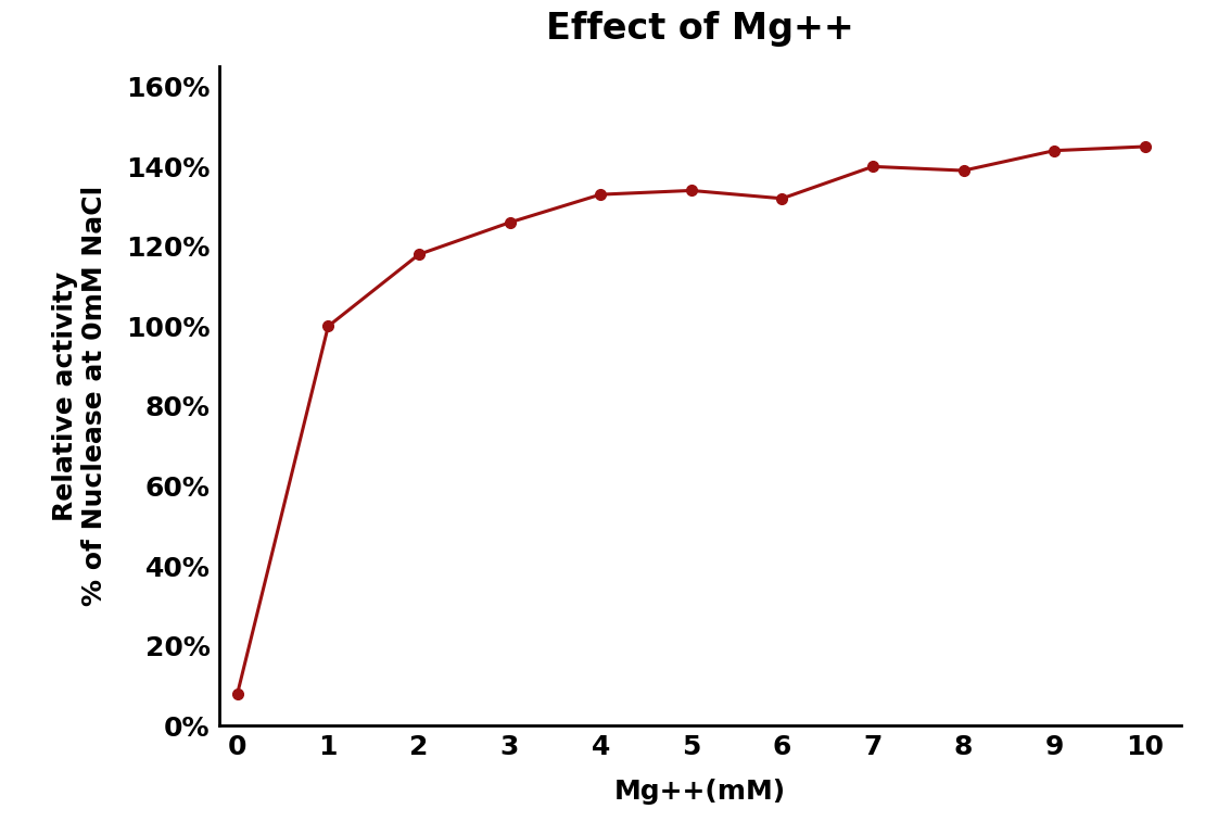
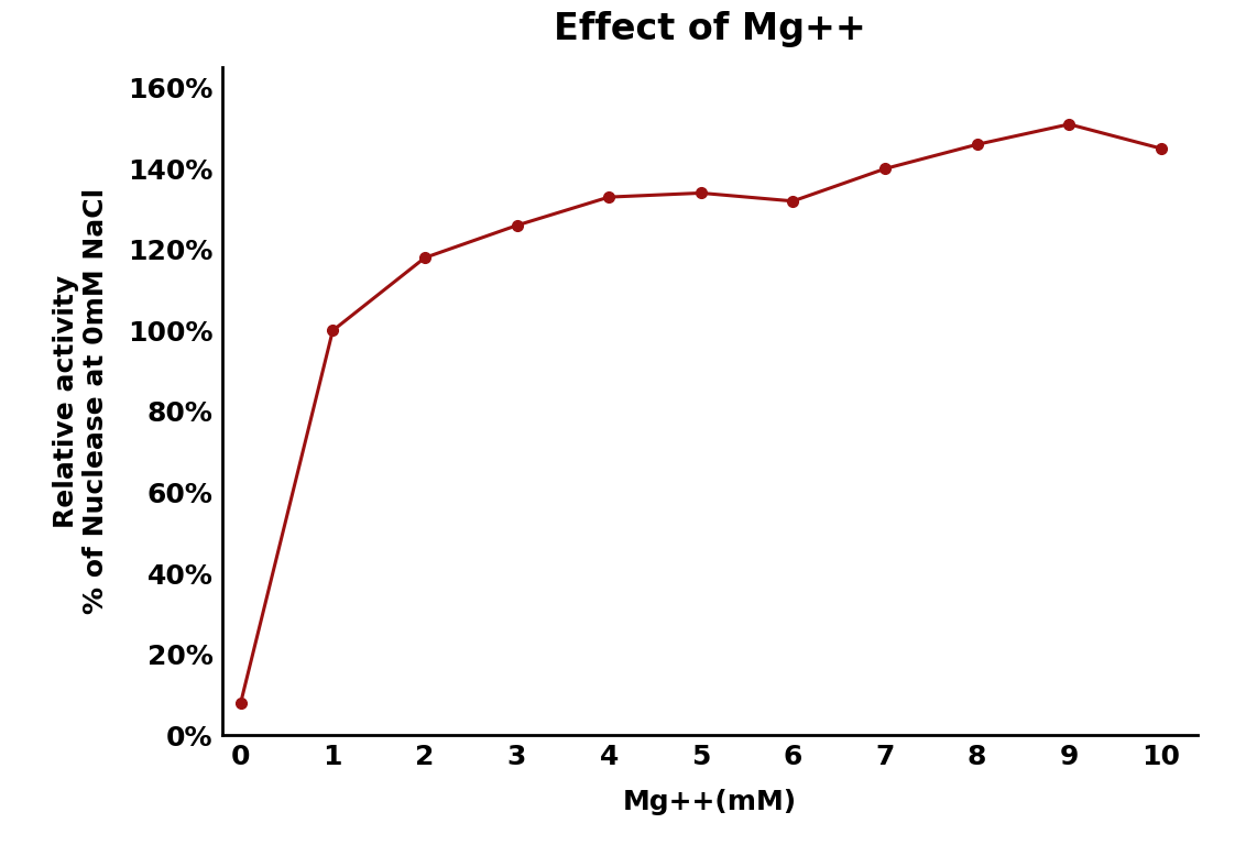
8: 139% -> 146%
9: 144% -> 151%
